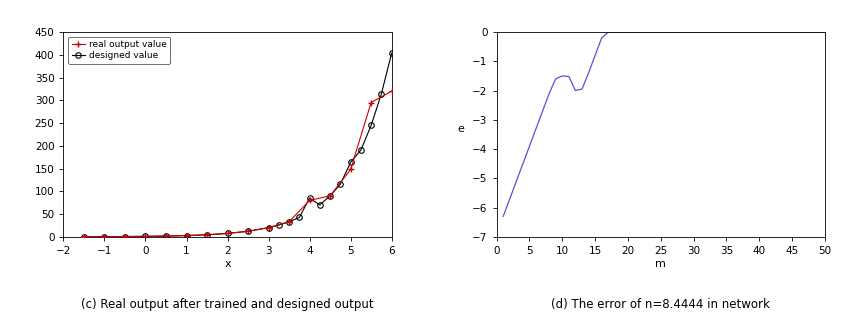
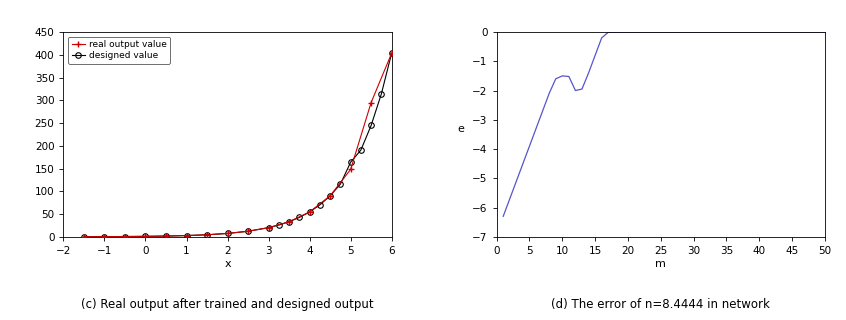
real output value/4: 80 -> 55
designed value/4: 85 -> 55
real output value/6: 320 -> 403
